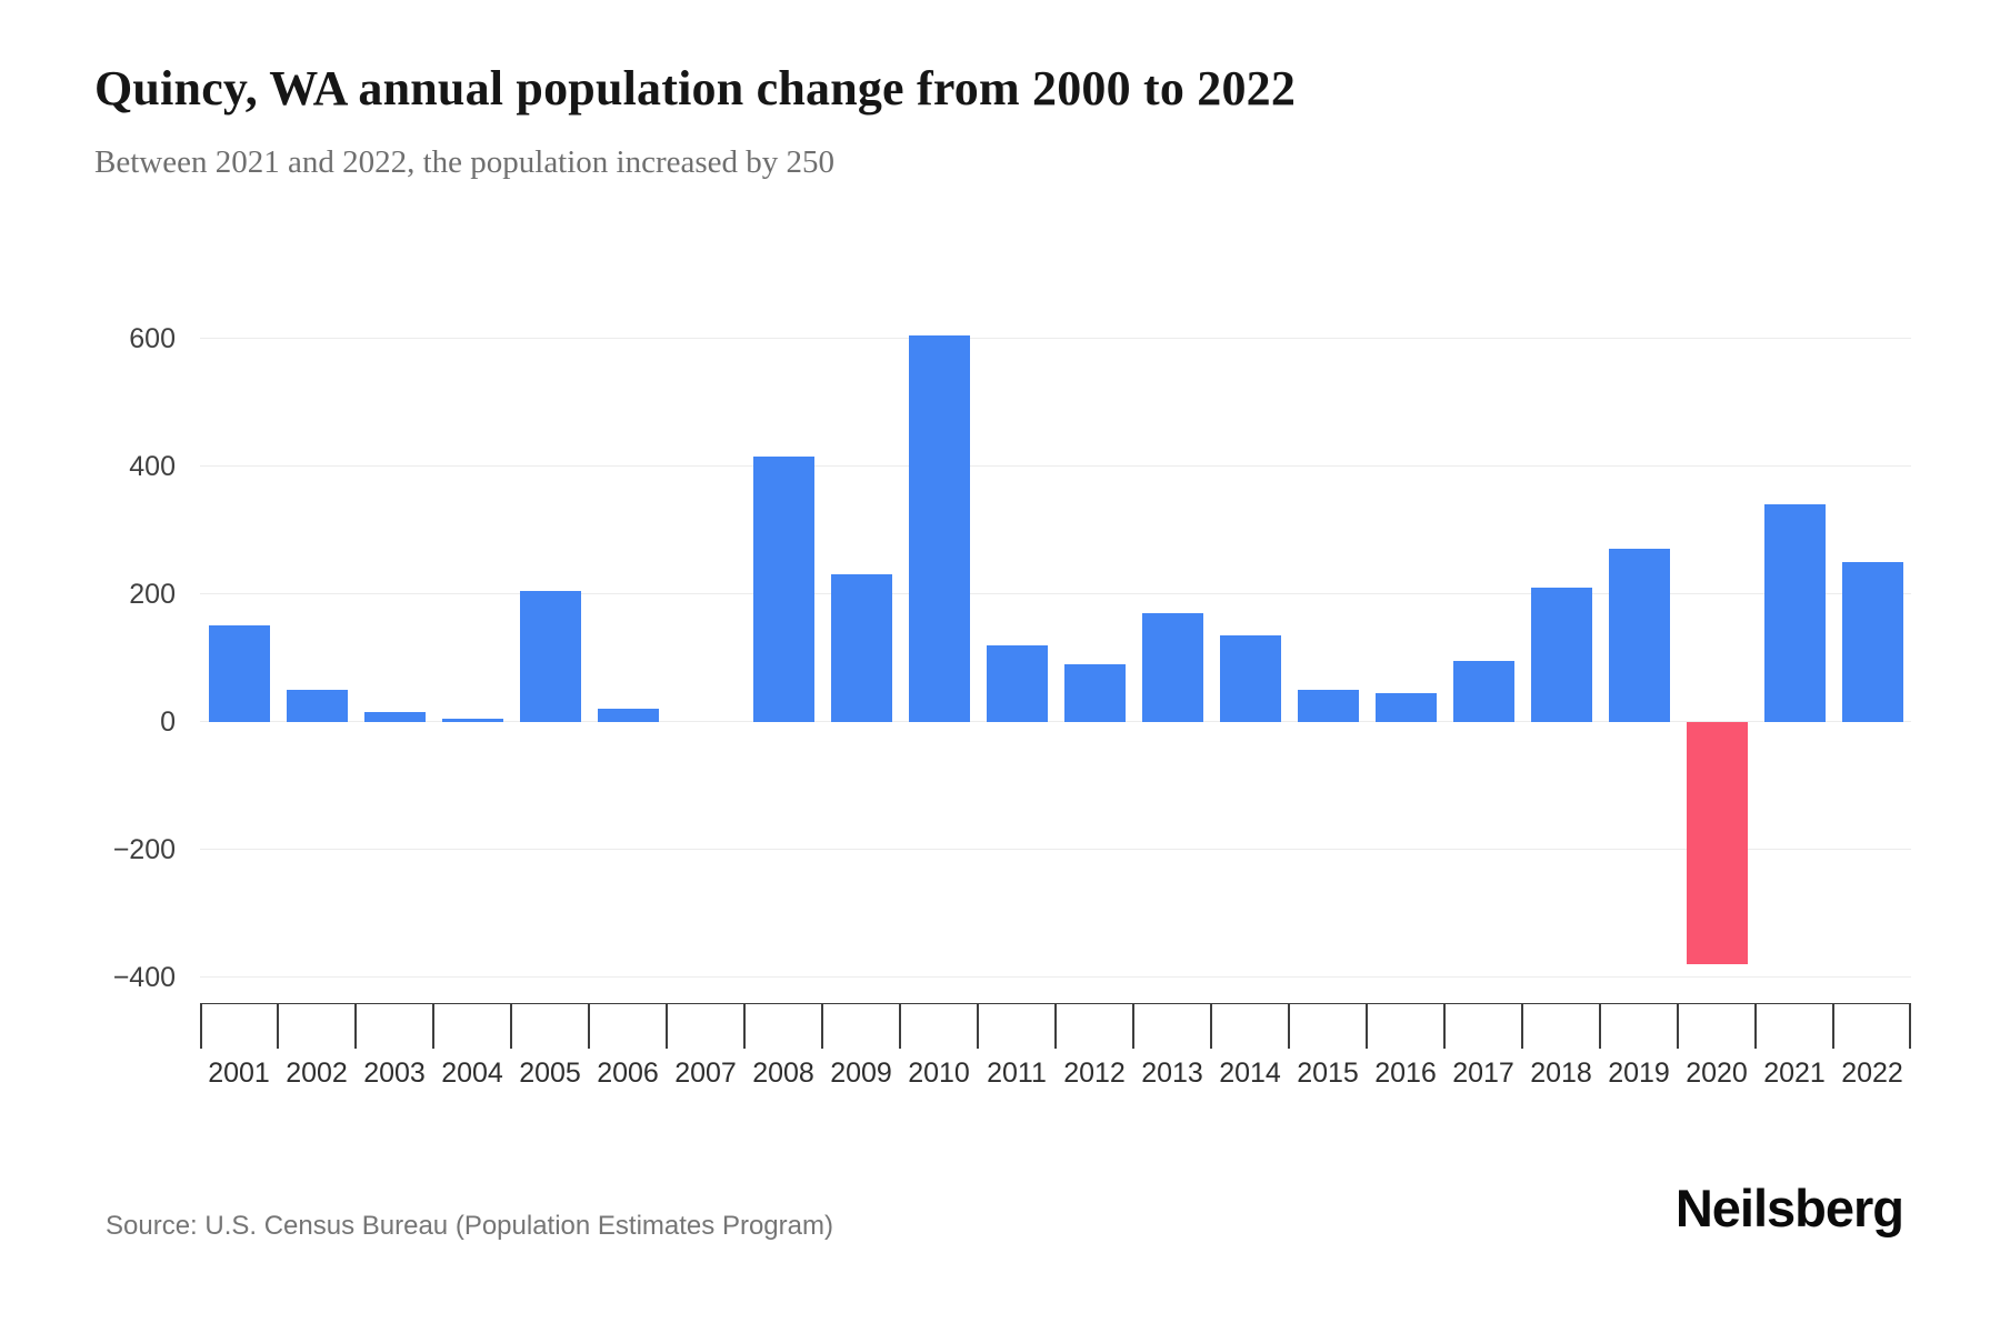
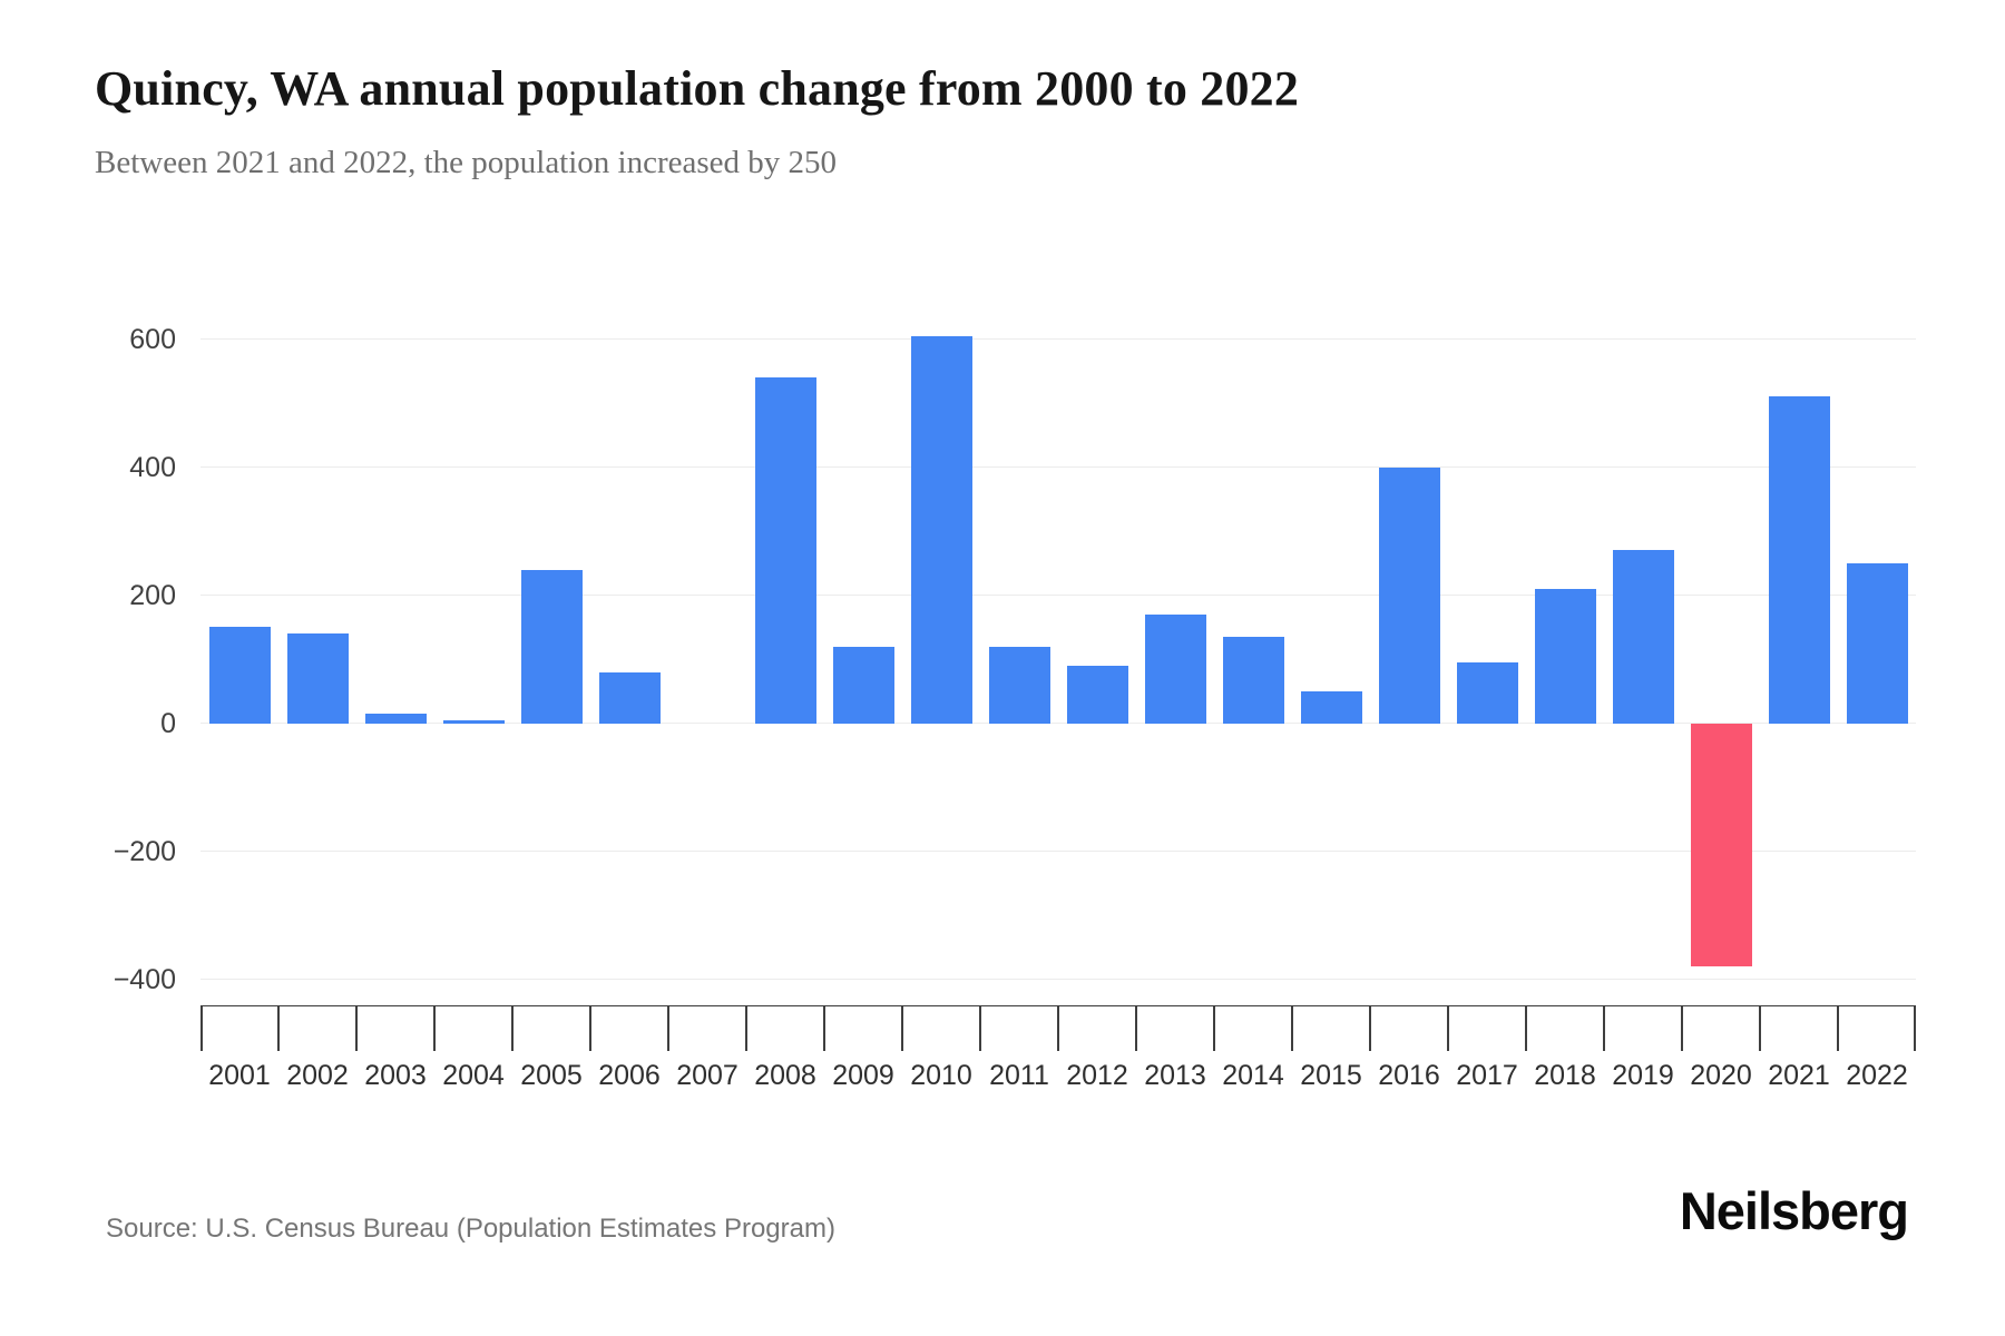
2002: 50 -> 140
2005: 200 -> 240
2006: 20 -> 80
2008: 420 -> 540
2009: 230 -> 120
2016: 40 -> 400
2021: 340 -> 510
